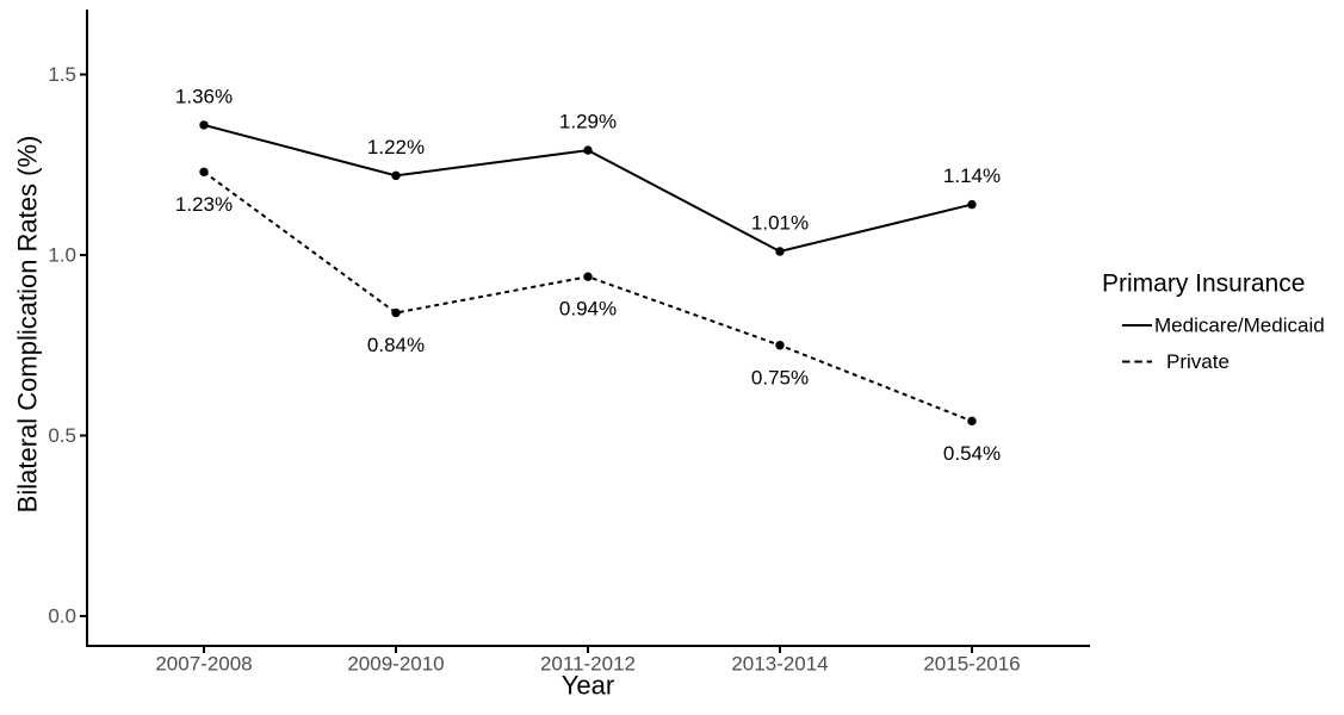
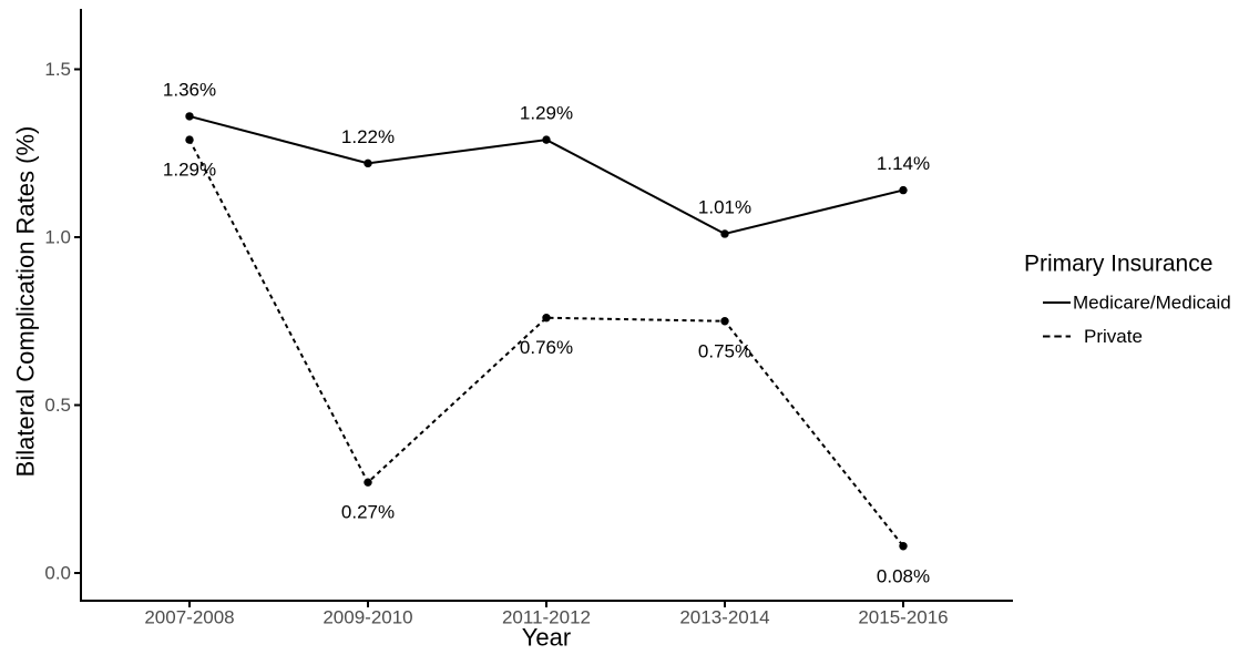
Private/2007-2008: 1.23% -> 1.29%
Private/2009-2010: 0.84% -> 0.27%
Private/2011-2012: 0.94% -> 0.76%
Private/2015-2016: 0.54% -> 0.08%
